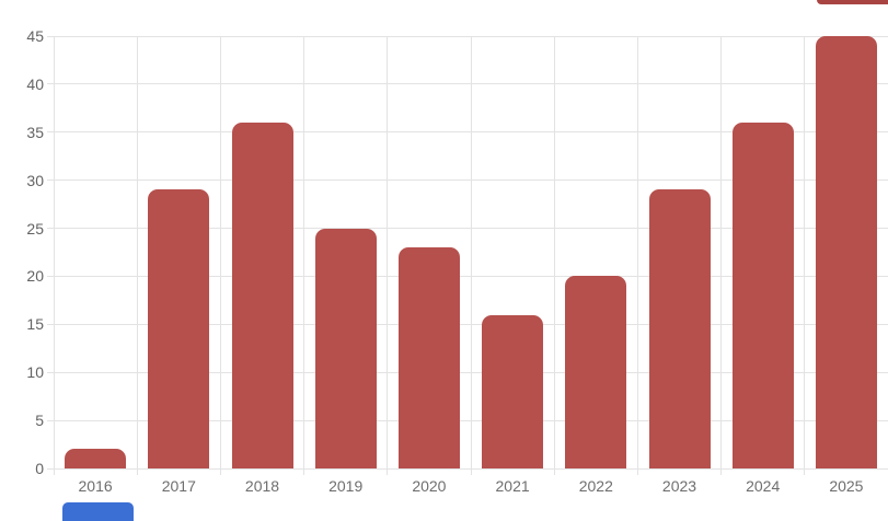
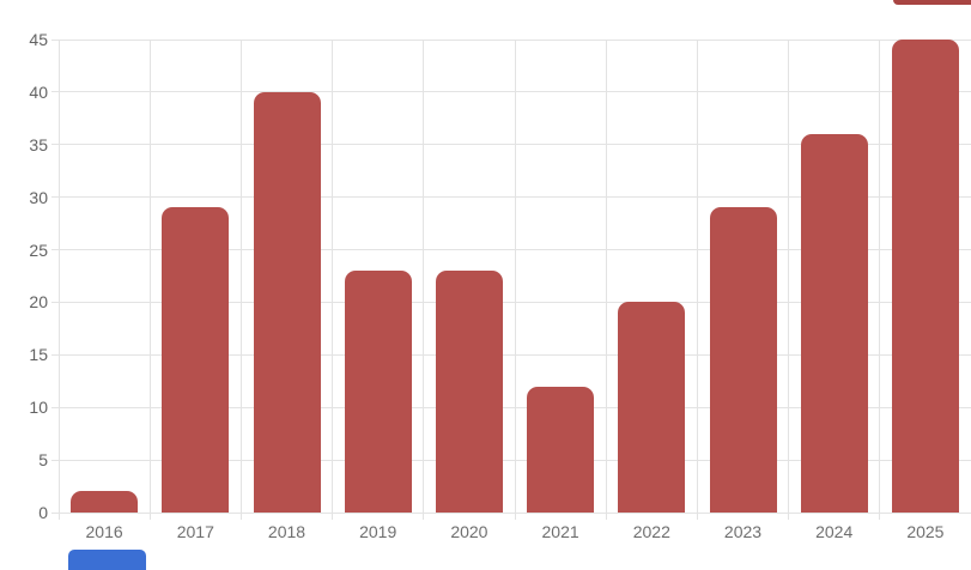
2018: 36 -> 40
2019: 25 -> 23
2021: 16 -> 12
